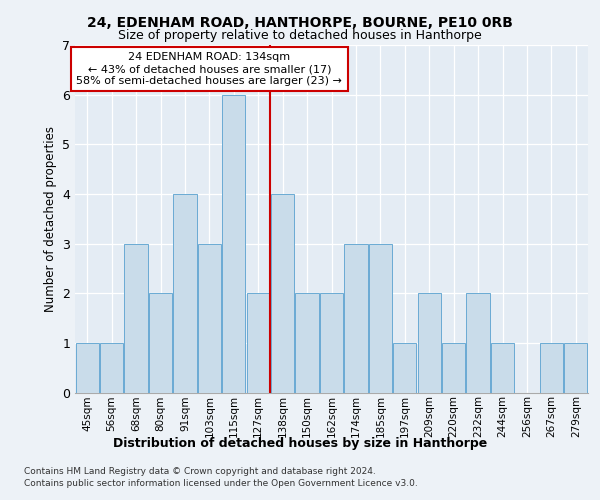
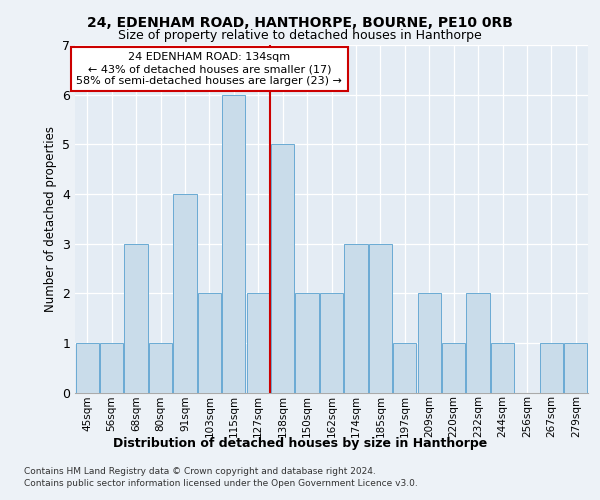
80sqm: 2 -> 1
103sqm: 3 -> 2
138sqm: 4 -> 5
